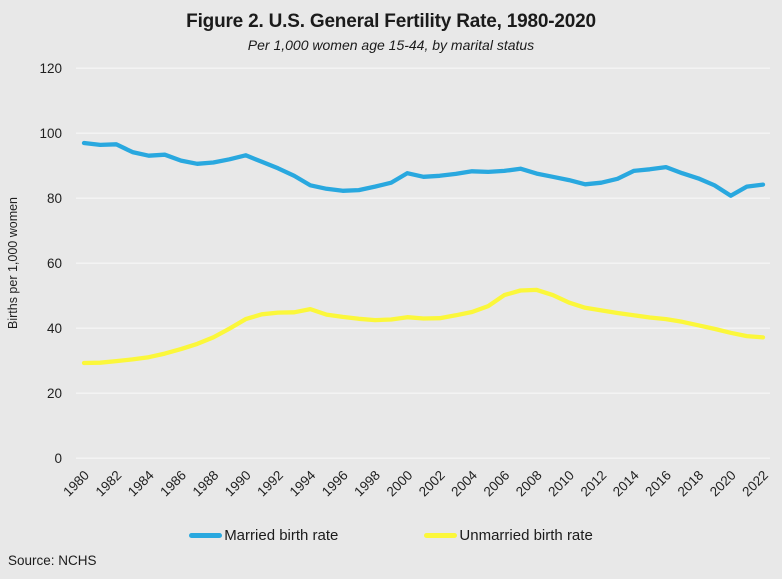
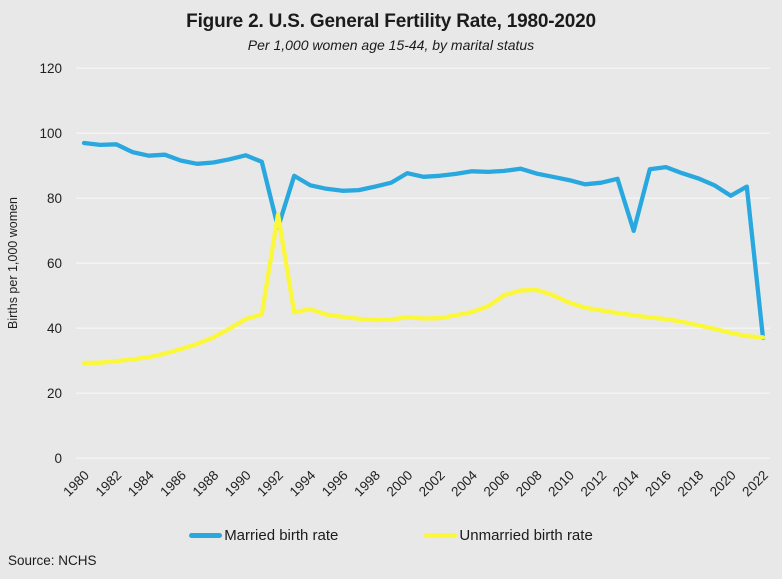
Married birth rate/1992: 89 -> 71
Unmarried birth rate/1992: 45 -> 75
Married birth rate/2014: 88 -> 70
Married birth rate/2022: 84 -> 37
